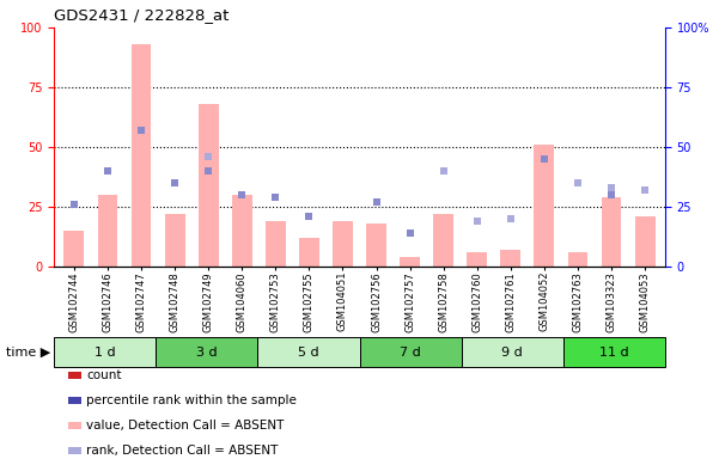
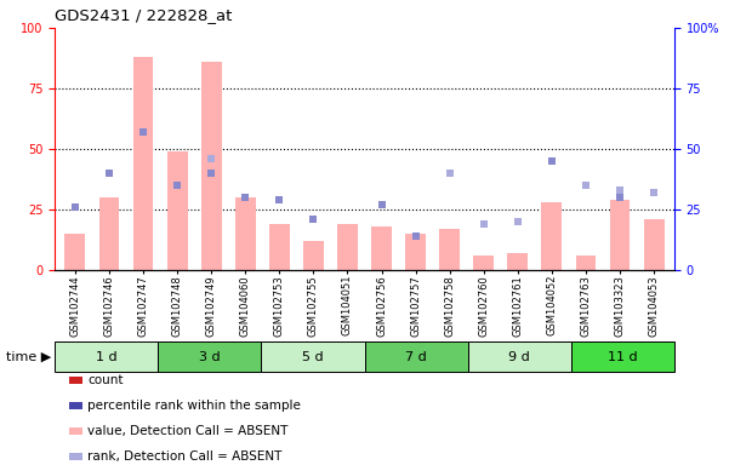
GSM102747: 93 -> 88
GSM102748: 22 -> 49
GSM102749: 68 -> 86
GSM102757: 4 -> 15
GSM102758: 22 -> 17
GSM104052: 51 -> 28
